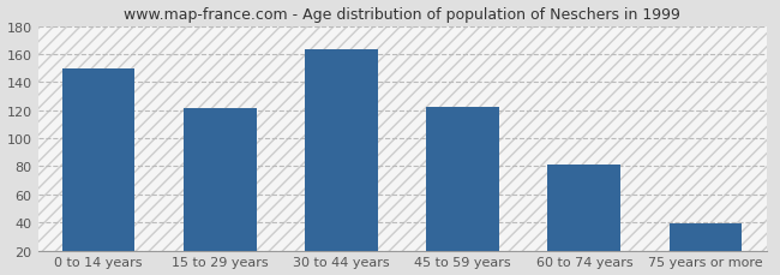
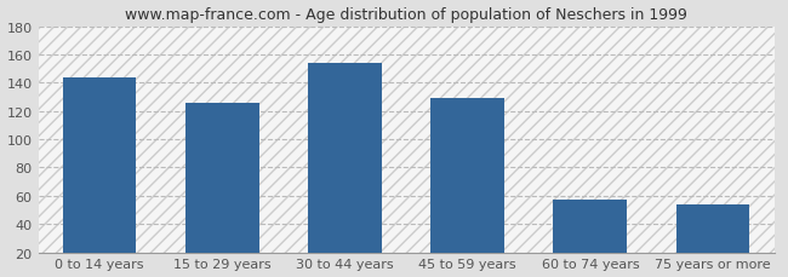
0 to 14 years: 150 -> 144
15 to 29 years: 121 -> 126
30 to 44 years: 163 -> 154
45 to 59 years: 122 -> 129
60 to 74 years: 81 -> 57
75 years or more: 39 -> 54
